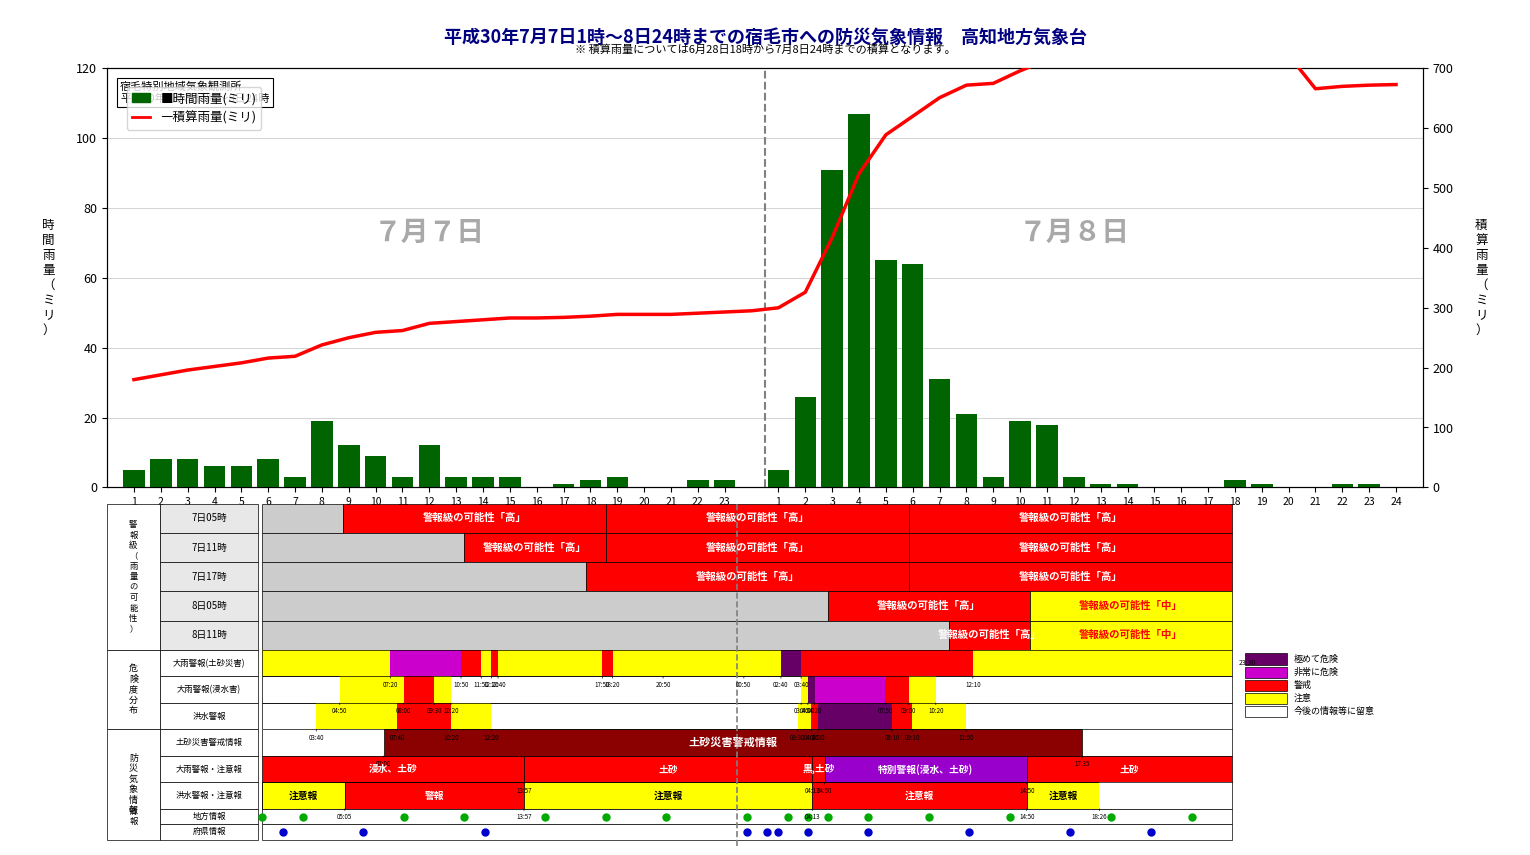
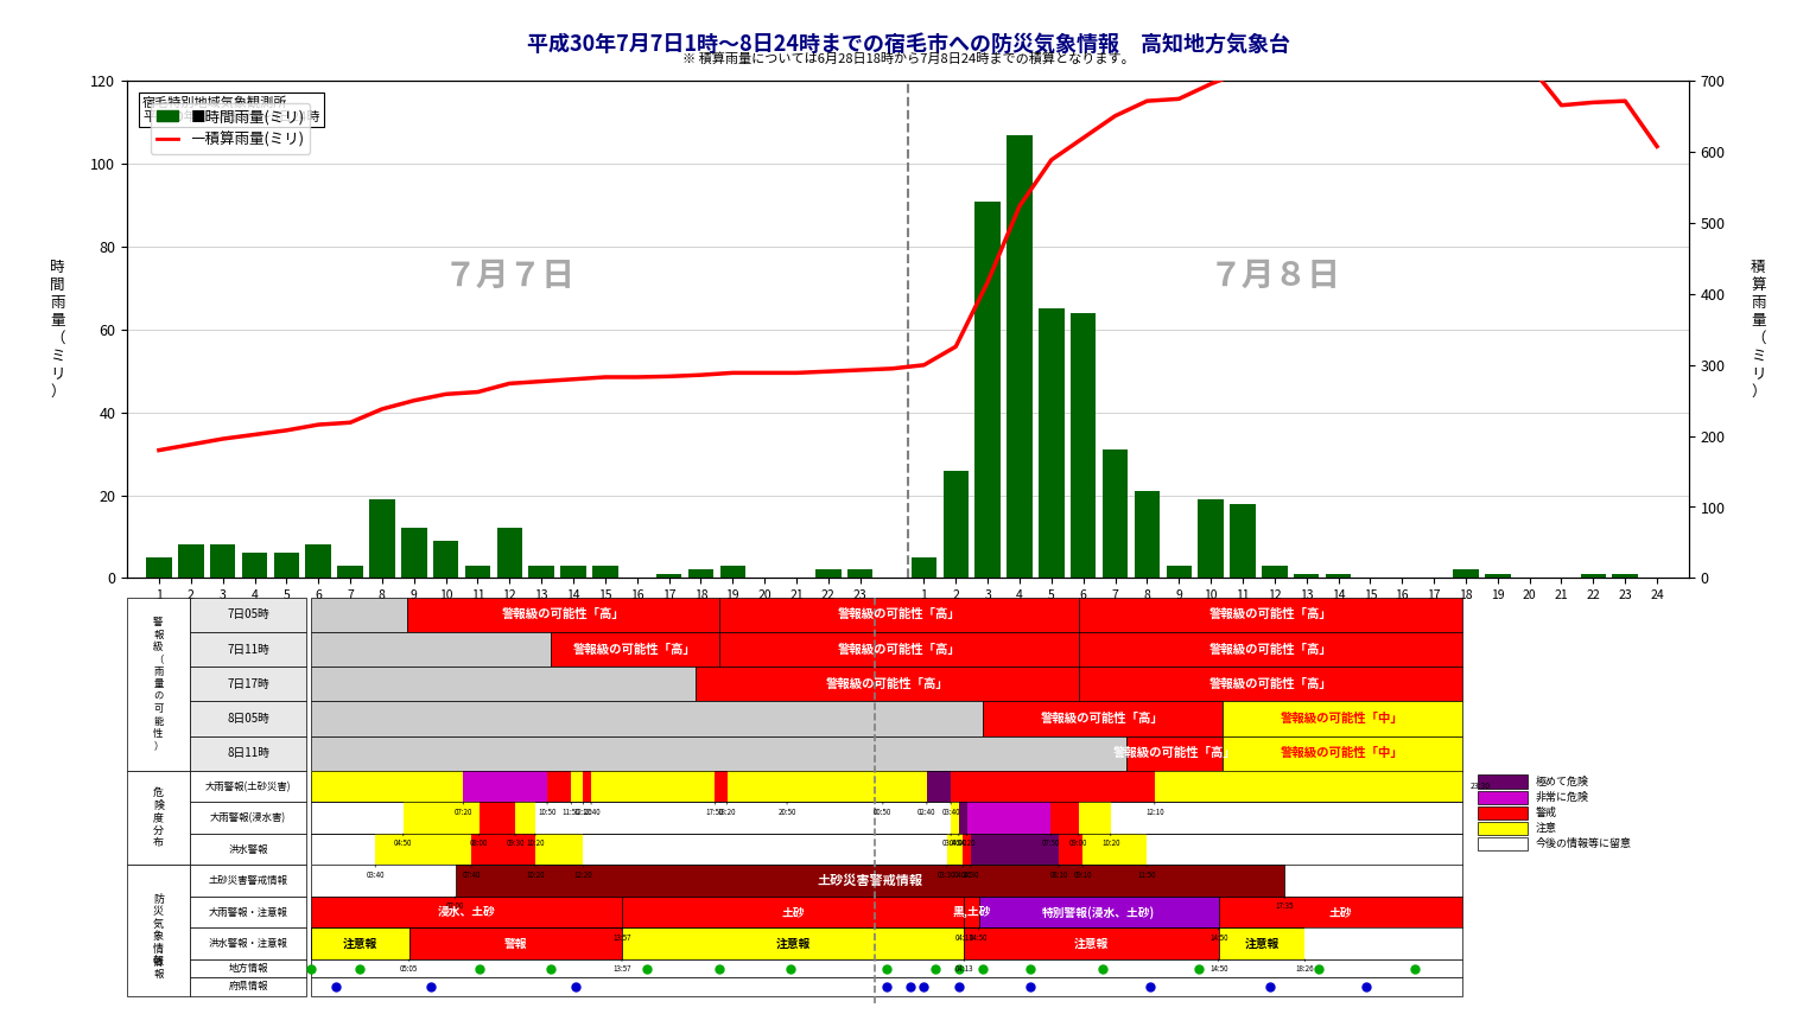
―積算雨量(ミリ)/24: 673 -> 608
